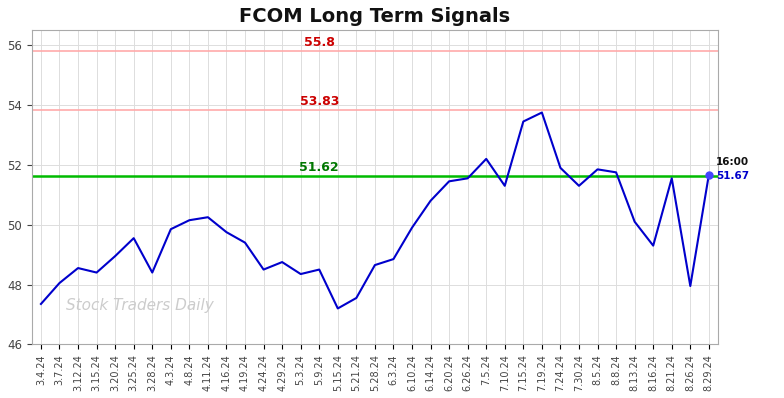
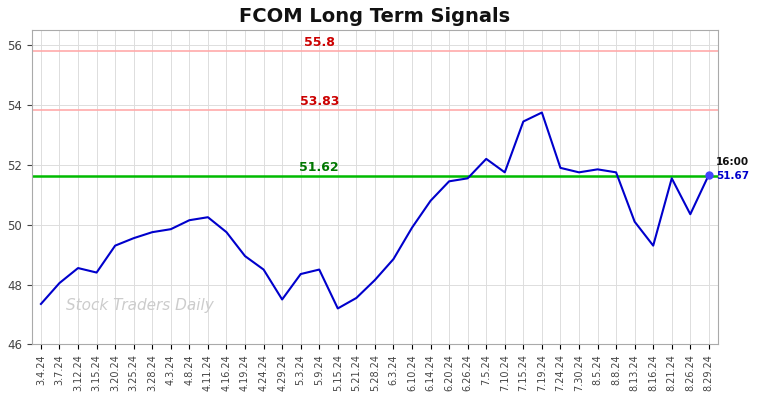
3.20.24: 48.95 -> 49.30
3.28.24: 48.40 -> 49.75
4.19.24: 49.40 -> 48.95
4.29.24: 48.75 -> 47.50
5.28.24: 48.65 -> 48.15
7.10.24: 51.30 -> 51.75
7.30.24: 51.30 -> 51.75
8.26.24: 47.95 -> 50.35
